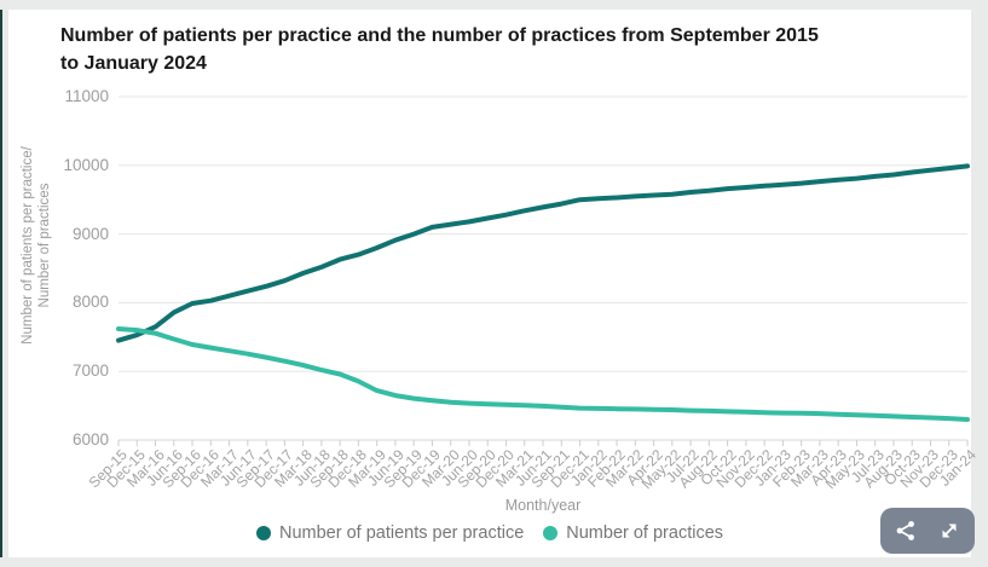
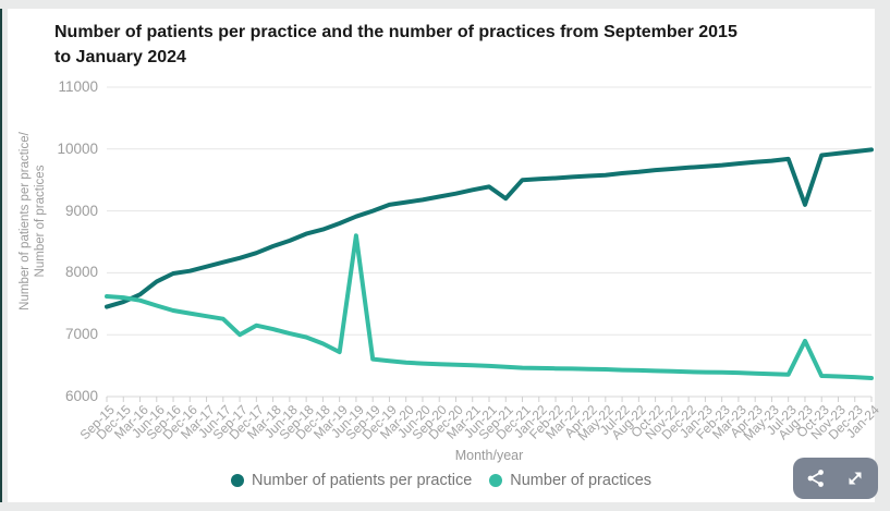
Number of practices/Sep-17: 7200 -> 7000
Number of practices/Jun-19: 6600 -> 8600
Number of patients per practice/Sep-21: 9400 -> 9200
Number of patients per practice/Aug-23: 9900 -> 9100
Number of practices/Aug-23: 6300 -> 6900
